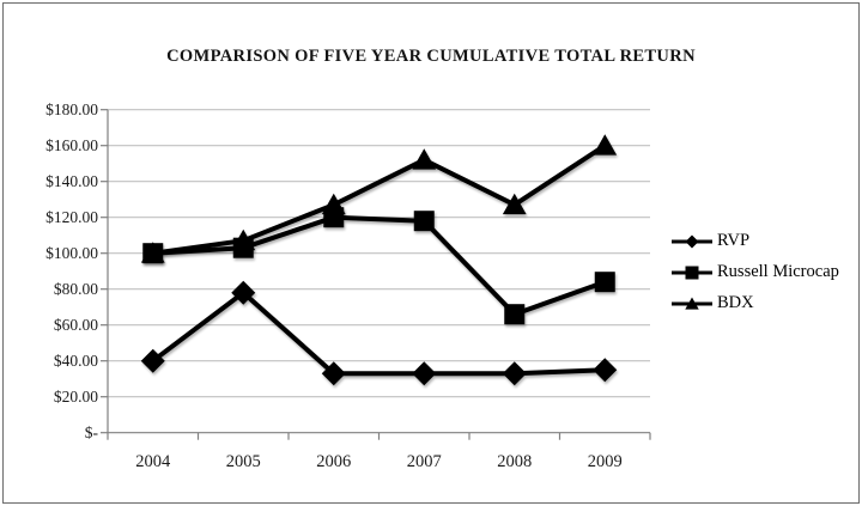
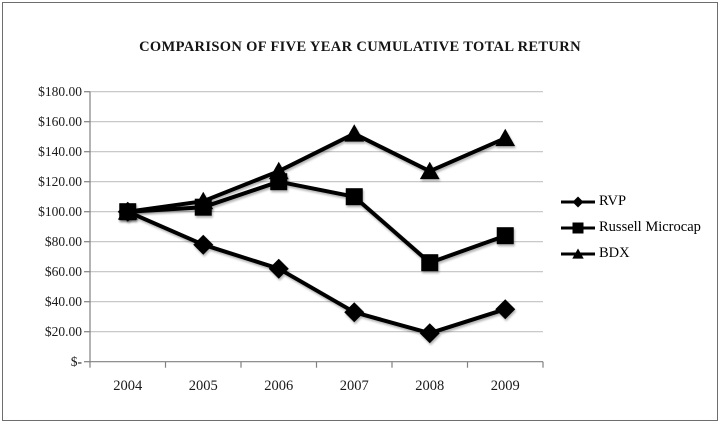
RVP/2004: $40 -> $100
RVP/2006: $33 -> $62
Russell Microcap/2007: $118 -> $110
RVP/2008: $33 -> $19
BDX/2009: $160 -> $149
